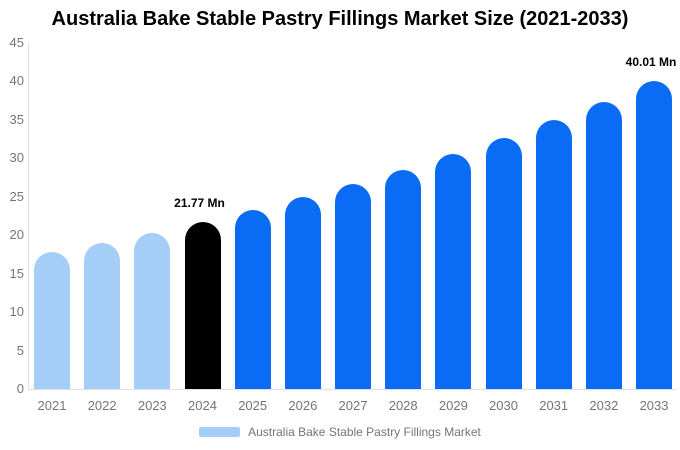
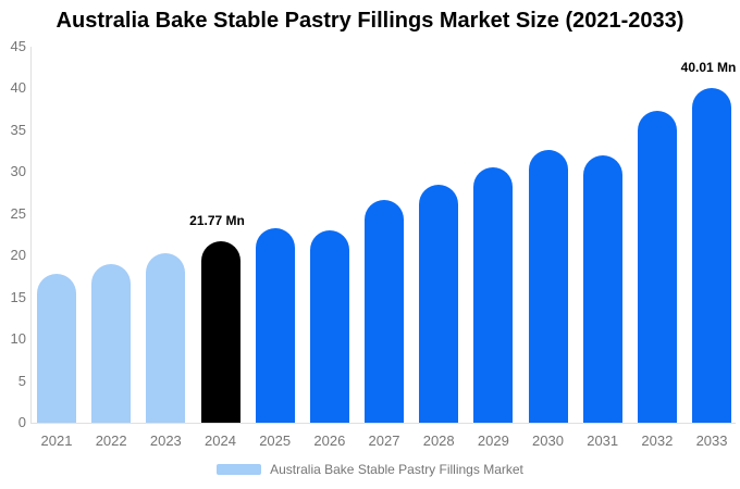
2026: 25 -> 23
2031: 35 -> 32
